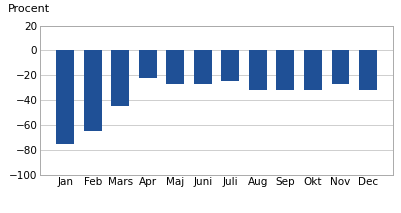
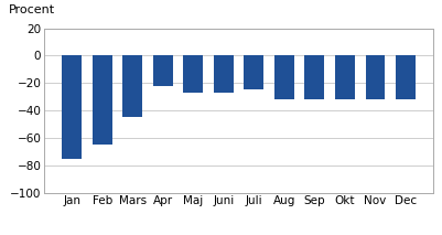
Nov: -27 -> -32
